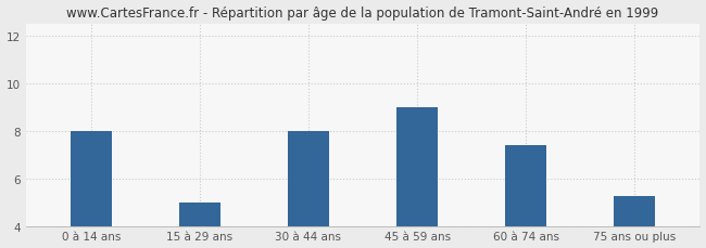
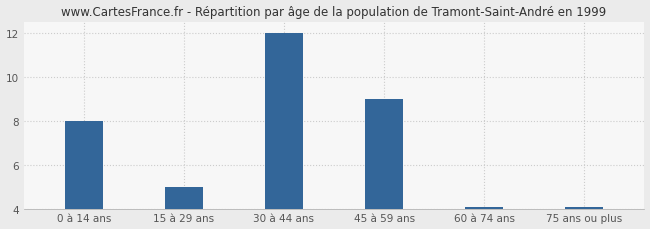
30 à 44 ans: 8.00 -> 12.00
60 à 74 ans: 7.40 -> 4.08
75 ans ou plus: 5.25 -> 4.08
